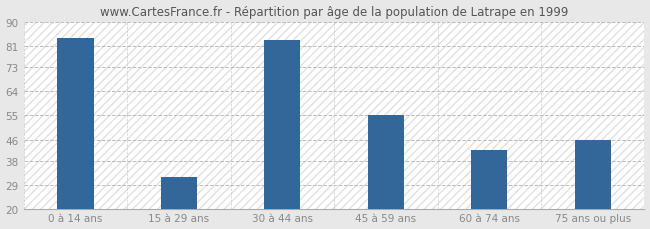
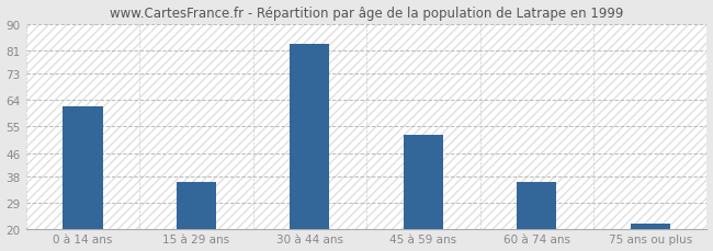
0 à 14 ans: 84 -> 62
15 à 29 ans: 32 -> 36
45 à 59 ans: 55 -> 52
60 à 74 ans: 42 -> 36
75 ans ou plus: 46 -> 22
